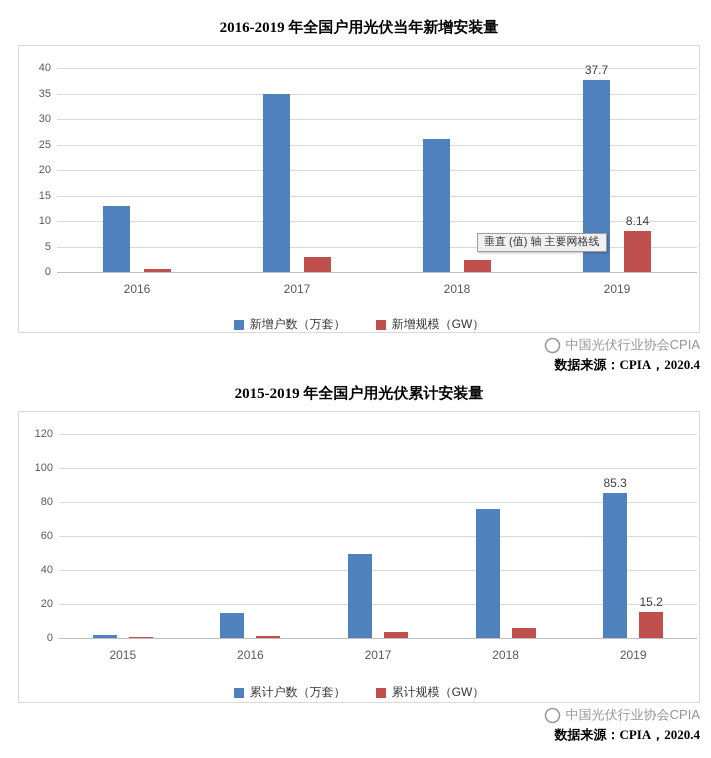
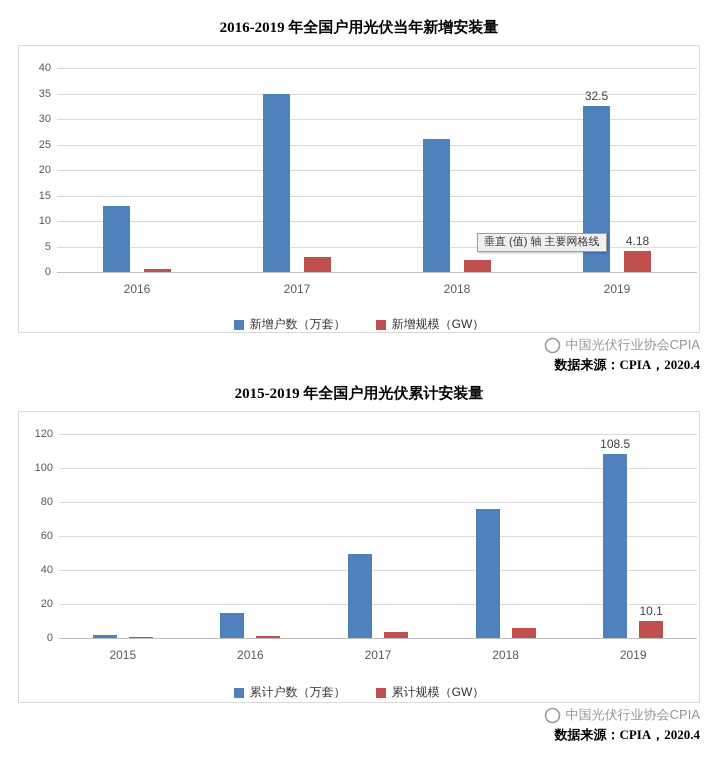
2016-2019 年全国户用光伏当年新增安装量/新增户数（万套）/2019: 37.7 -> 32.5
2016-2019 年全国户用光伏当年新增安装量/新增规模（GW）/2019: 8.14 -> 4.18
2015-2019 年全国户用光伏累计安装量/累计户数（万套）/2019: 85.3 -> 108.5
2015-2019 年全国户用光伏累计安装量/累计规模（GW）/2019: 15.2 -> 10.1
